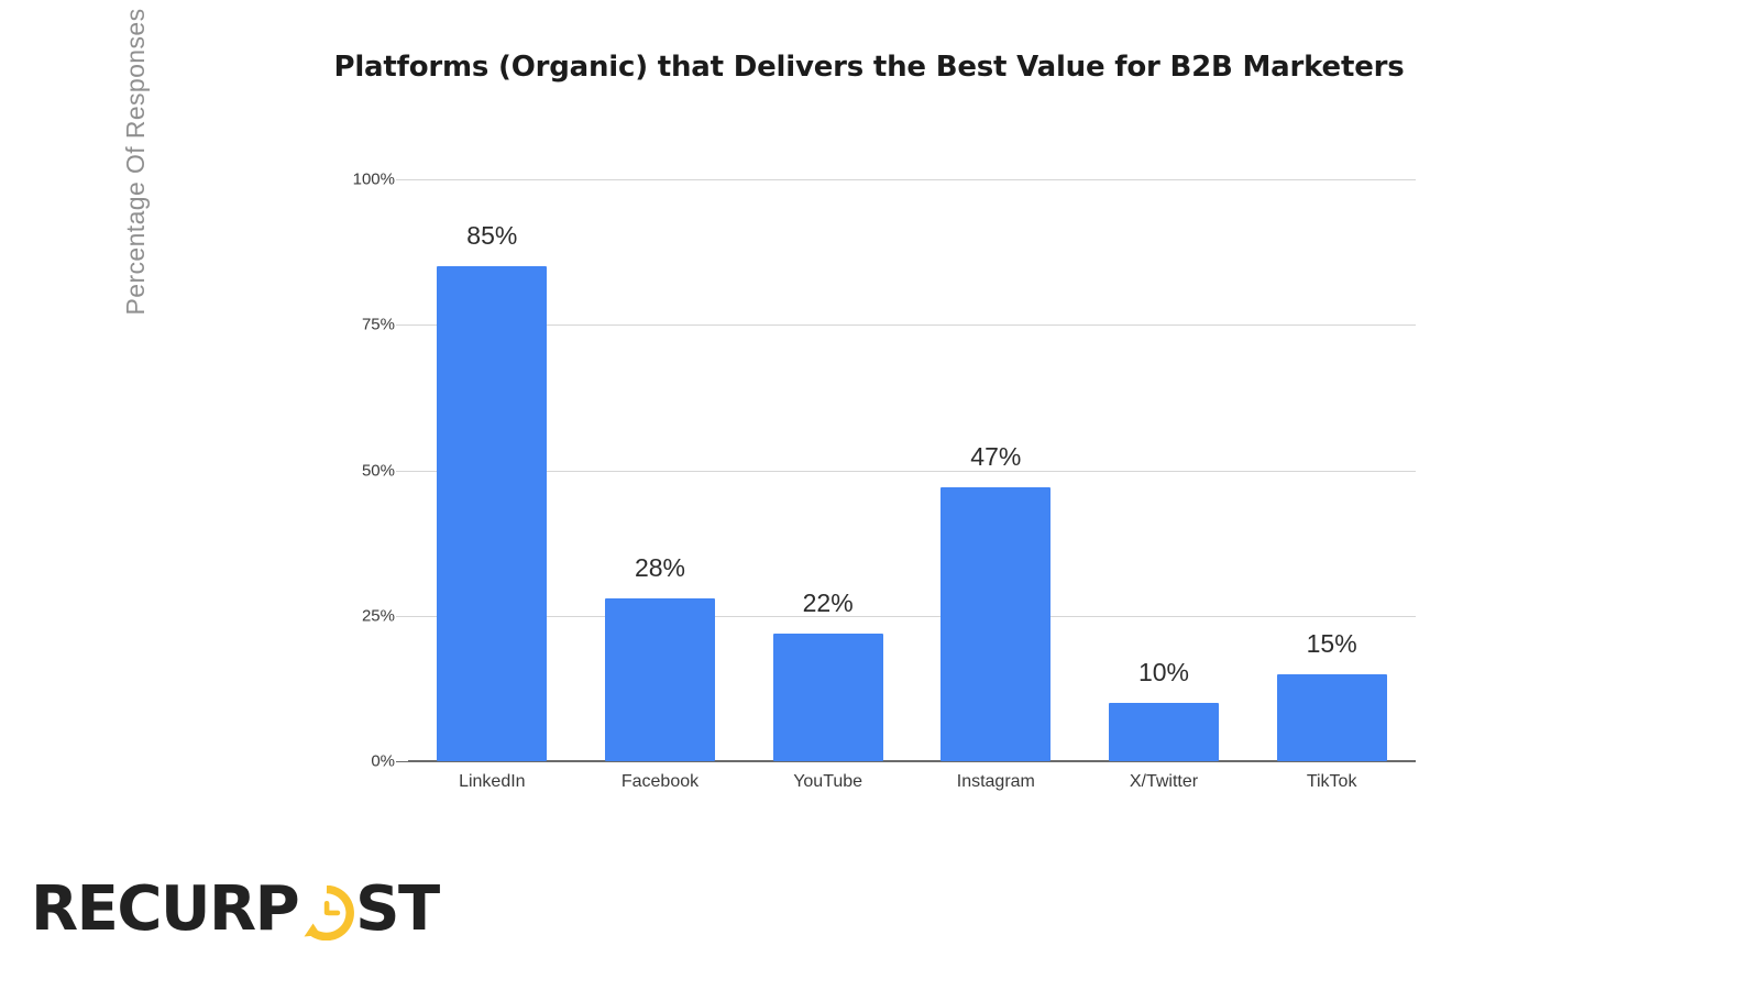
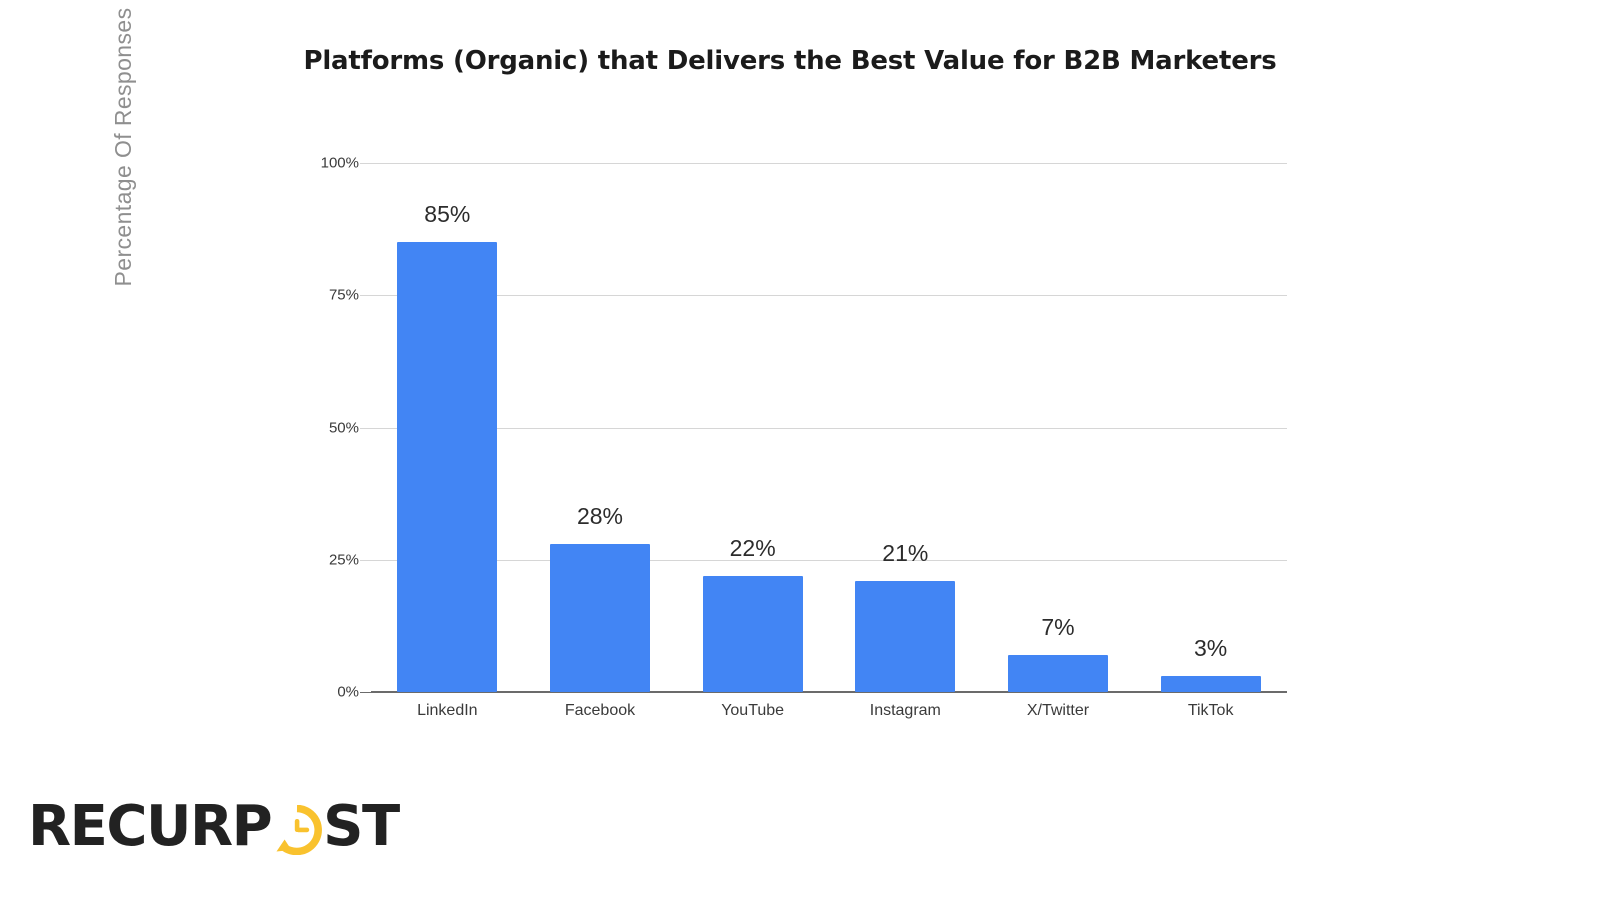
Instagram: 47% -> 21%
X/Twitter: 10% -> 7%
TikTok: 15% -> 3%
